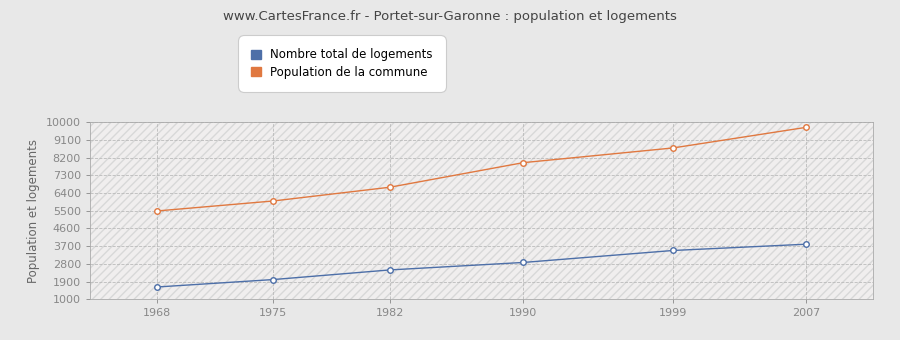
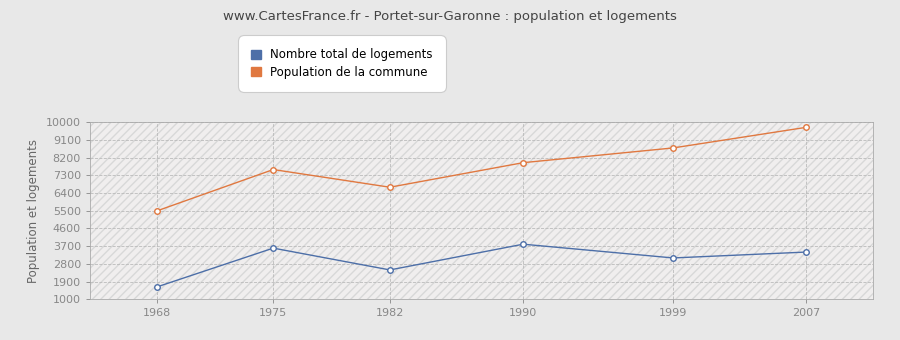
Nombre total de logements/1975: 2000 -> 3600
Population de la commune/1975: 6000 -> 7600
Nombre total de logements/1990: 2900 -> 3800
Nombre total de logements/1999: 3500 -> 3100
Nombre total de logements/2007: 3800 -> 3400
